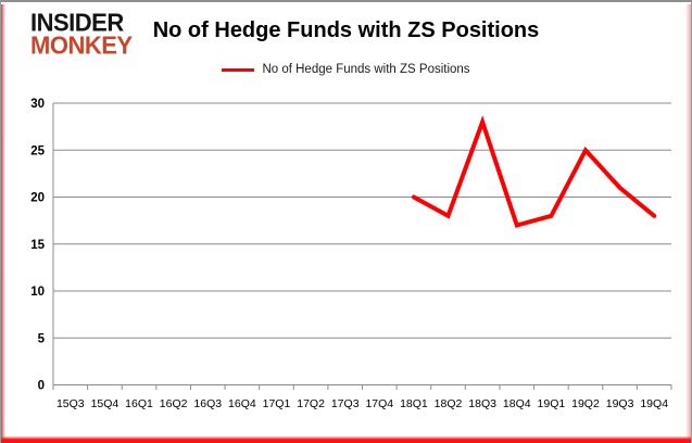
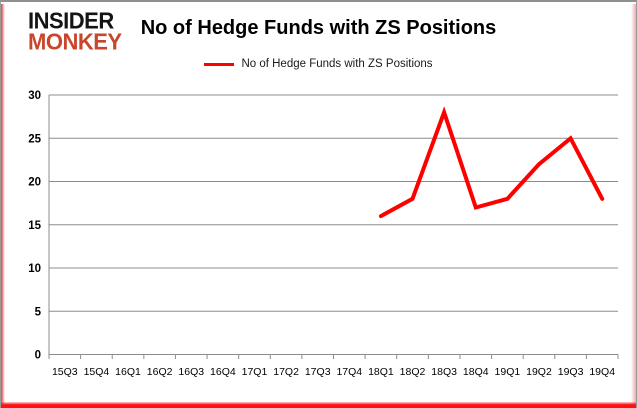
18Q1: 20 -> 16
19Q2: 25 -> 22
19Q3: 21 -> 25
